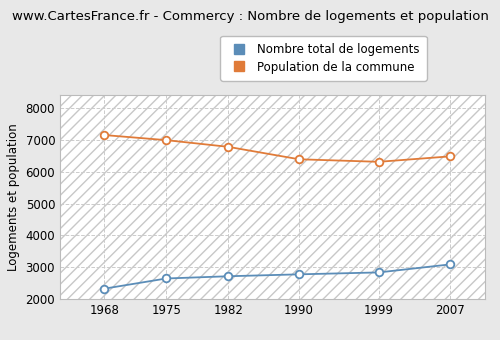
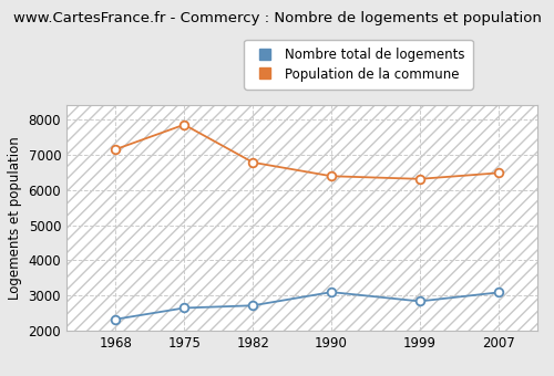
Population de la commune/1975: 6990 -> 7850
Nombre total de logements/1990: 2780 -> 3100
